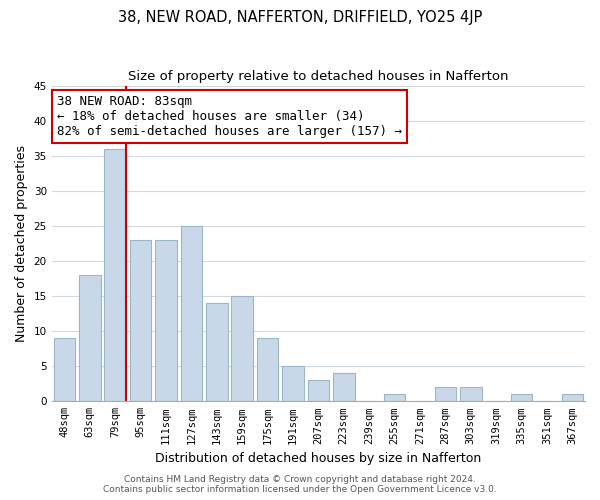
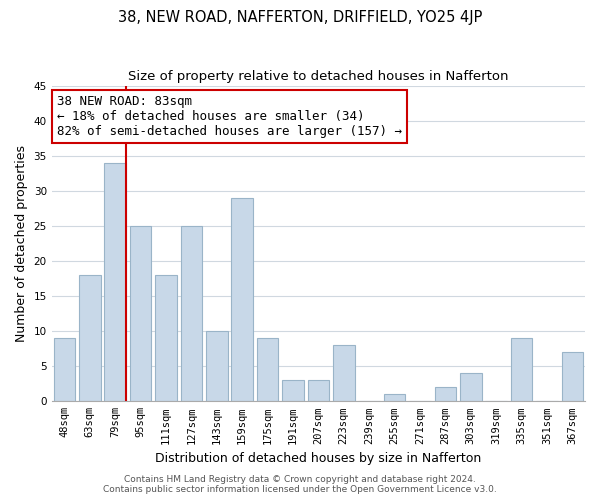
79sqm: 36 -> 34
95sqm: 23 -> 25
111sqm: 23 -> 18
143sqm: 14 -> 10
159sqm: 15 -> 29
191sqm: 5 -> 3
223sqm: 4 -> 8
303sqm: 2 -> 4
335sqm: 1 -> 9
367sqm: 1 -> 7
